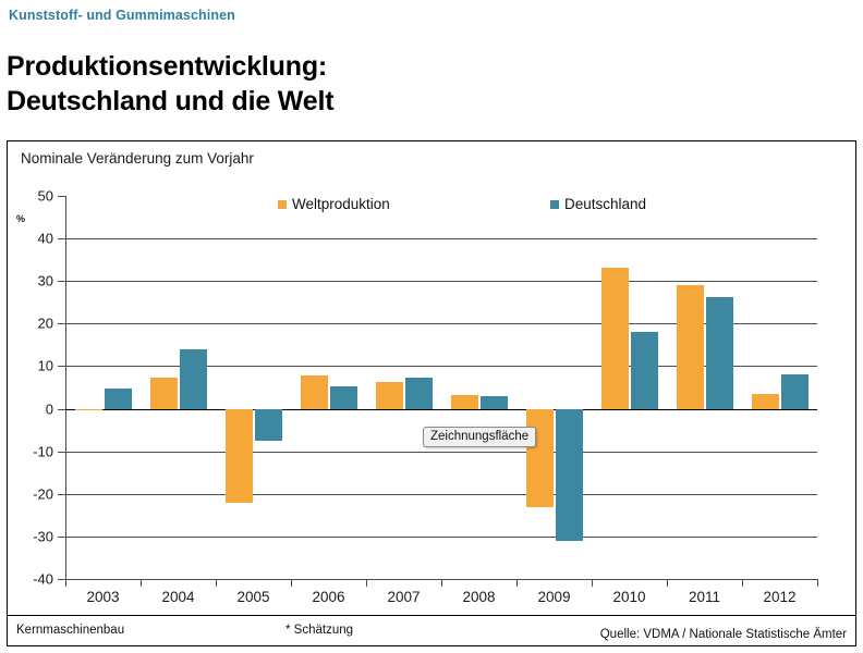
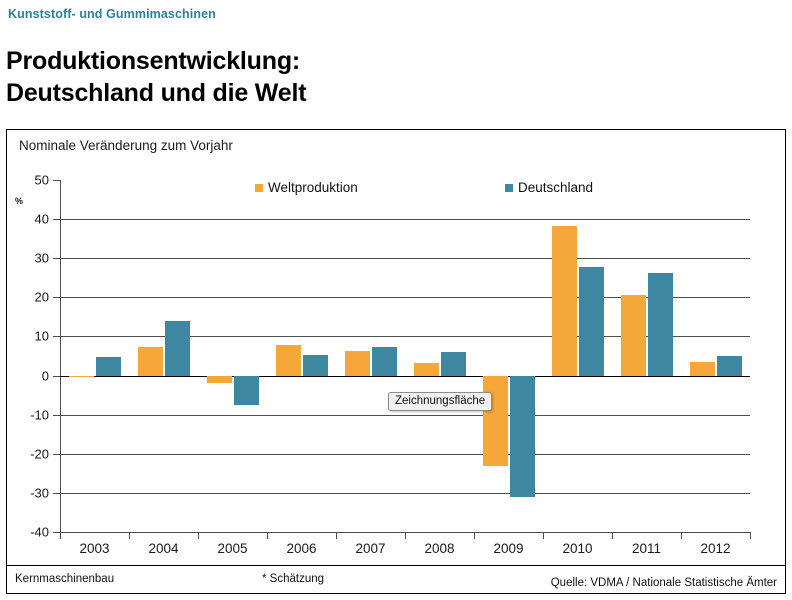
Weltproduktion/2005: -22 -> -2
Deutschland/2008: 3 -> 6
Weltproduktion/2010: 33 -> 38
Deutschland/2010: 18 -> 28
Weltproduktion/2011: 29 -> 20
Deutschland/2012: 8 -> 5
